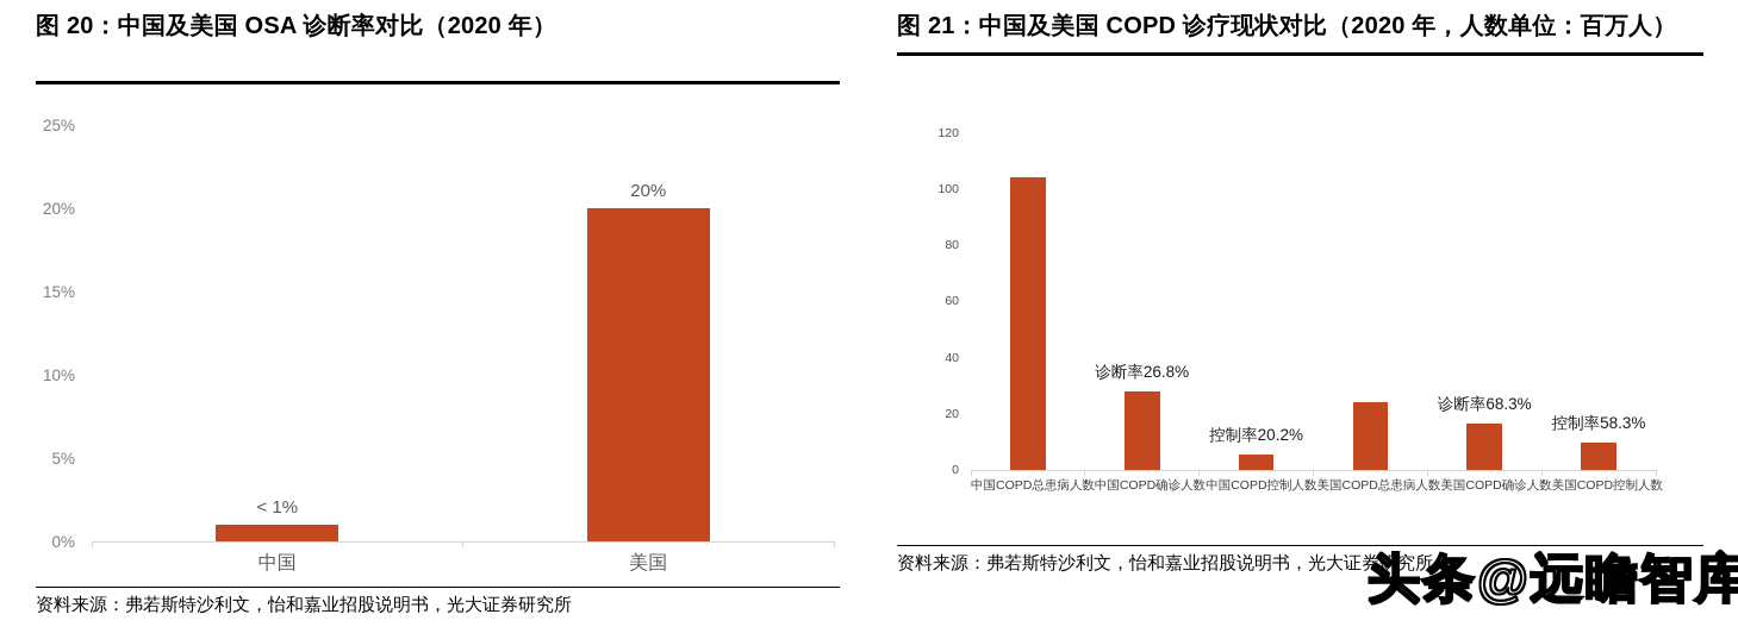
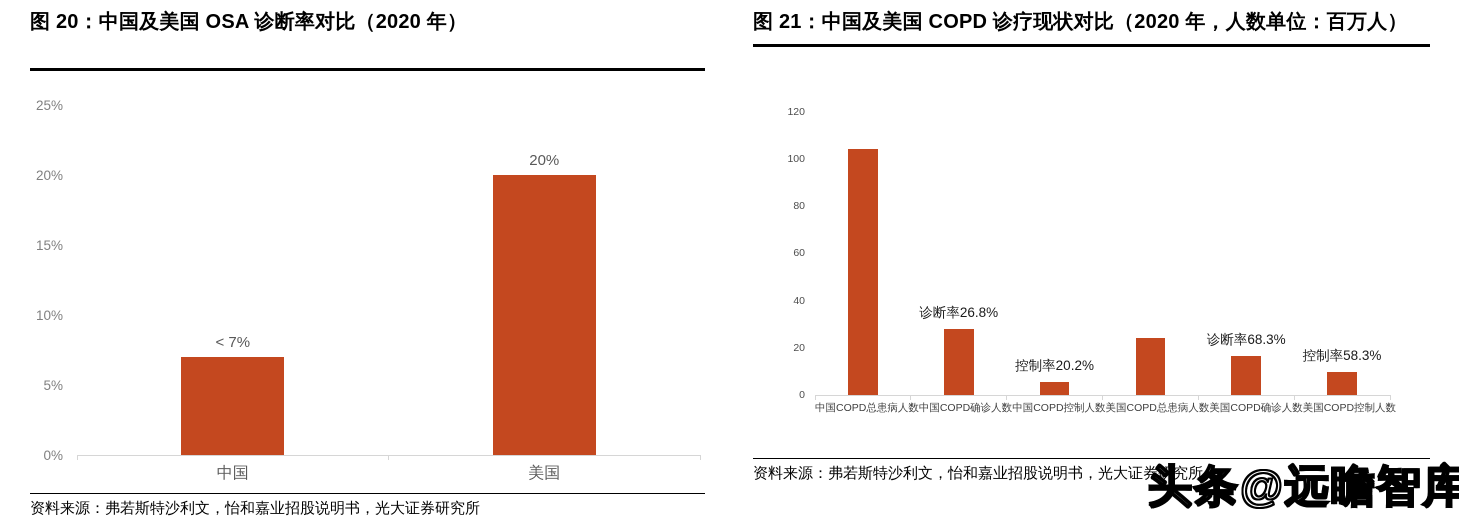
图 20：中国及美国 OSA 诊断率对比（2020 年）/中国: 1% -> 7%
